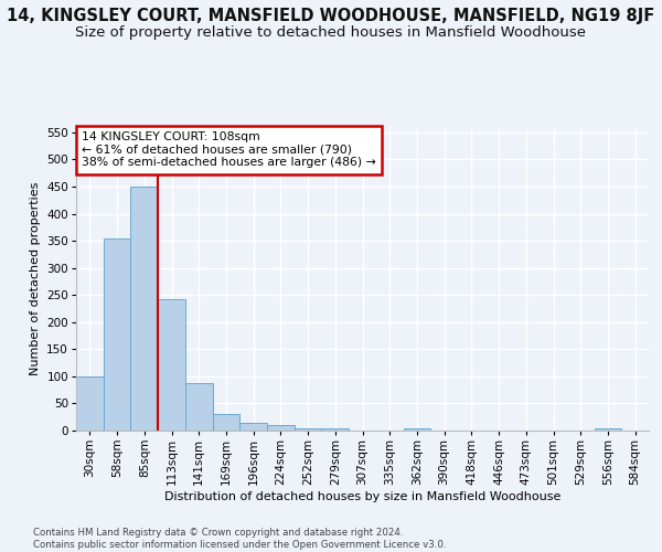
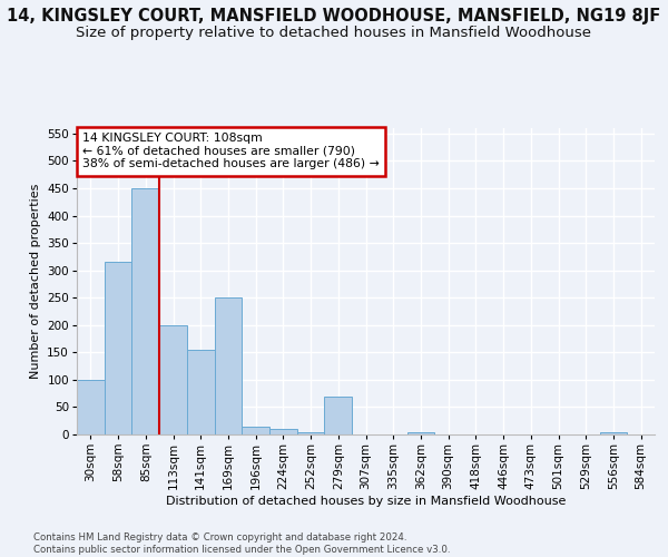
58sqm: 355 -> 315
113sqm: 243 -> 200
141sqm: 88 -> 155
169sqm: 30 -> 250
279sqm: 5 -> 70
